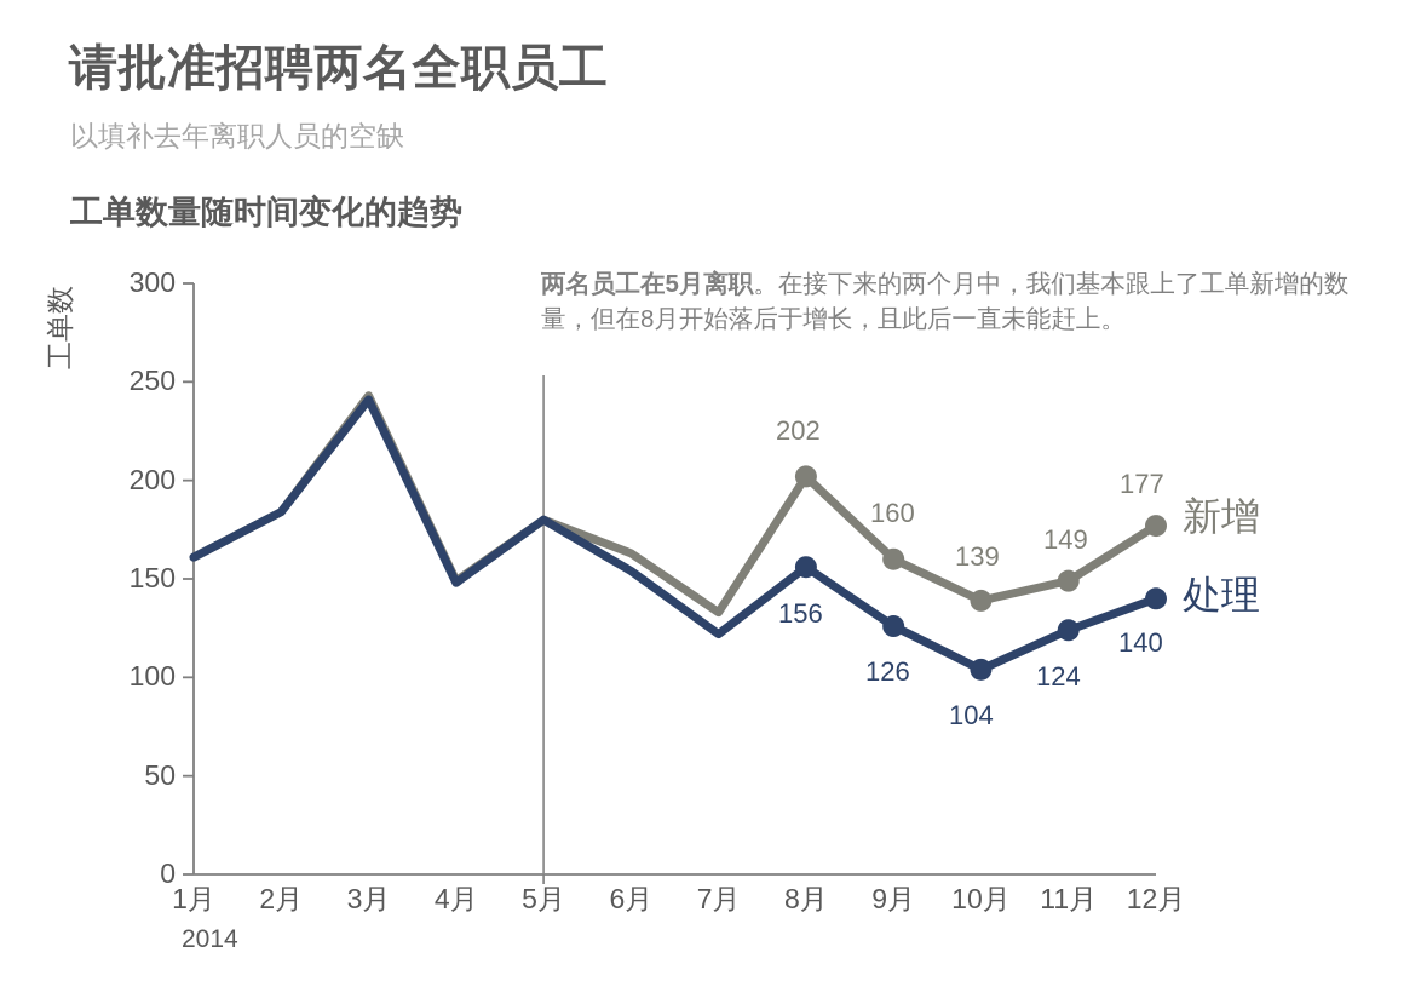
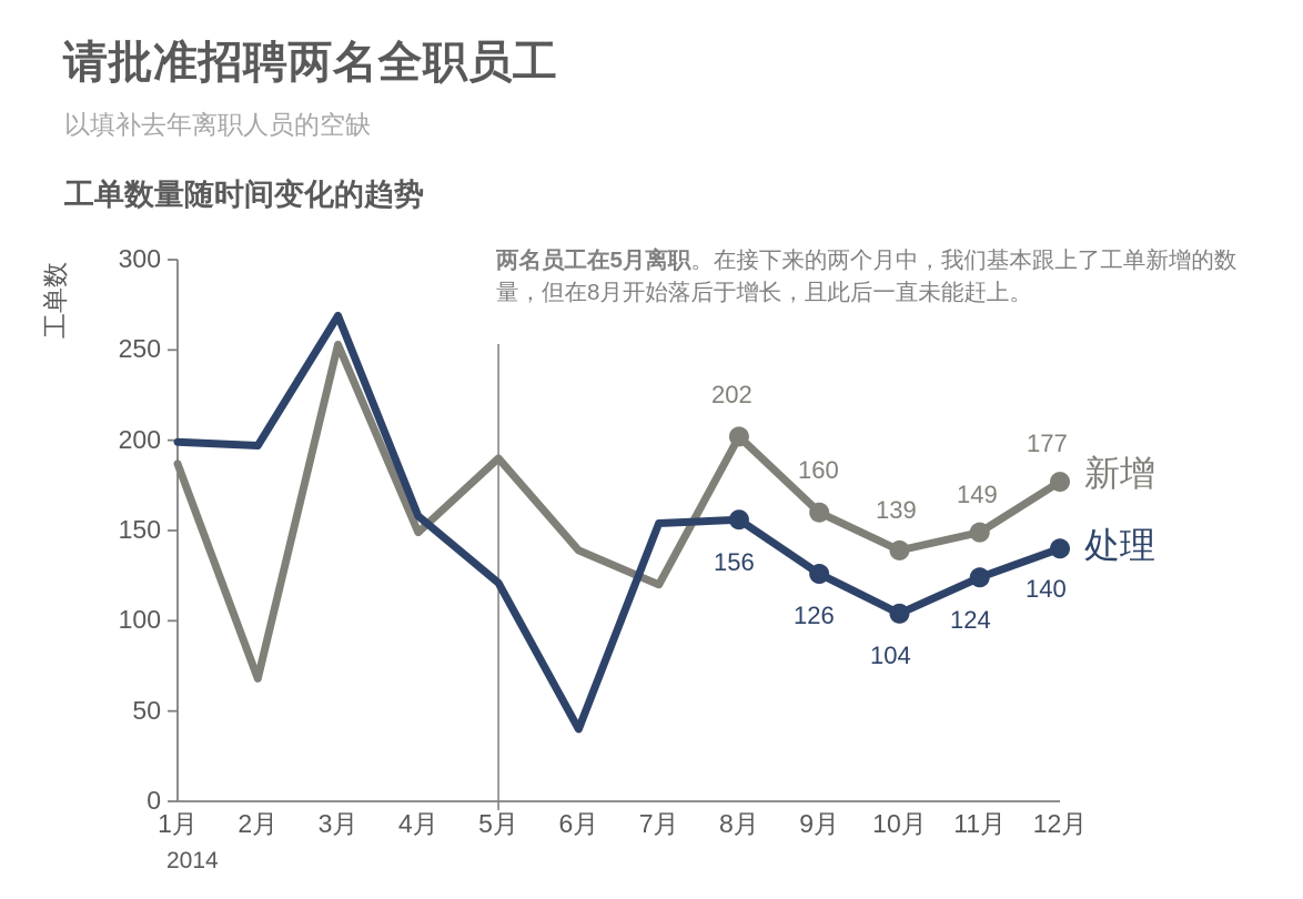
新增/1月: 161 -> 187
处理/1月: 161 -> 199
新增/2月: 184 -> 68
处理/2月: 184 -> 197
新增/3月: 243 -> 253
处理/3月: 241 -> 269
处理/4月: 148 -> 158
新增/5月: 180 -> 190
处理/5月: 180 -> 121
新增/6月: 163 -> 139
处理/6月: 154 -> 40
新增/7月: 133 -> 120
处理/7月: 122 -> 154
